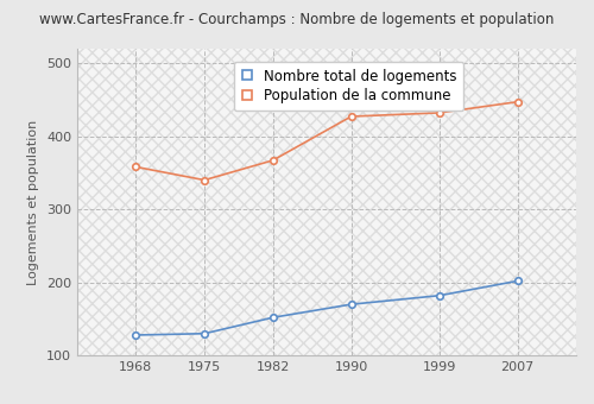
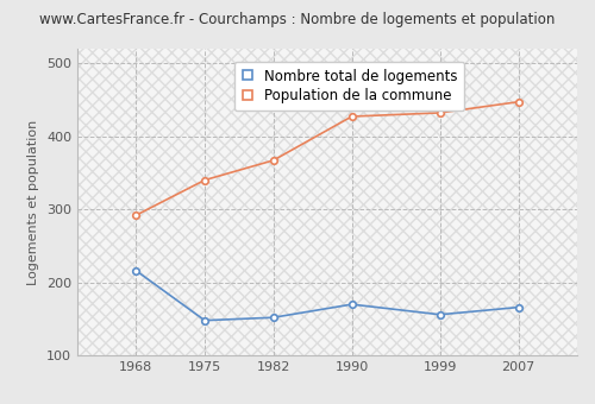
Nombre total de logements/1968: 128 -> 216
Population de la commune/1968: 358 -> 292
Nombre total de logements/1975: 130 -> 148
Nombre total de logements/1999: 182 -> 156
Nombre total de logements/2007: 202 -> 166
